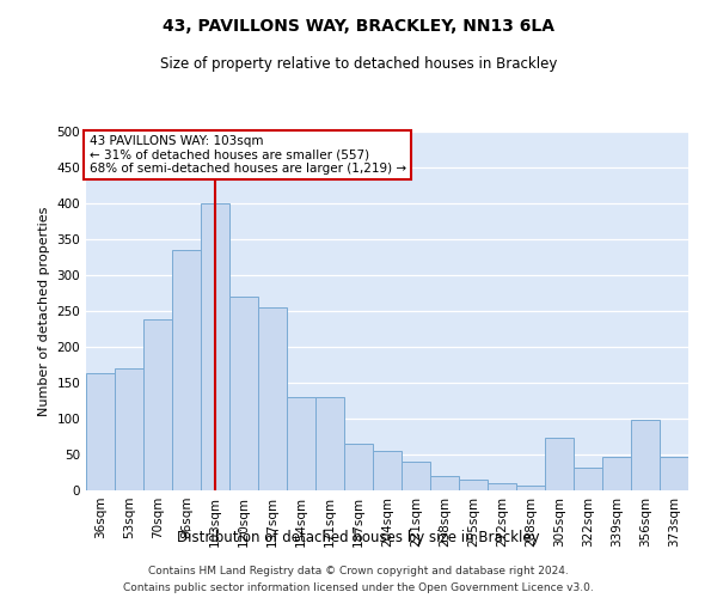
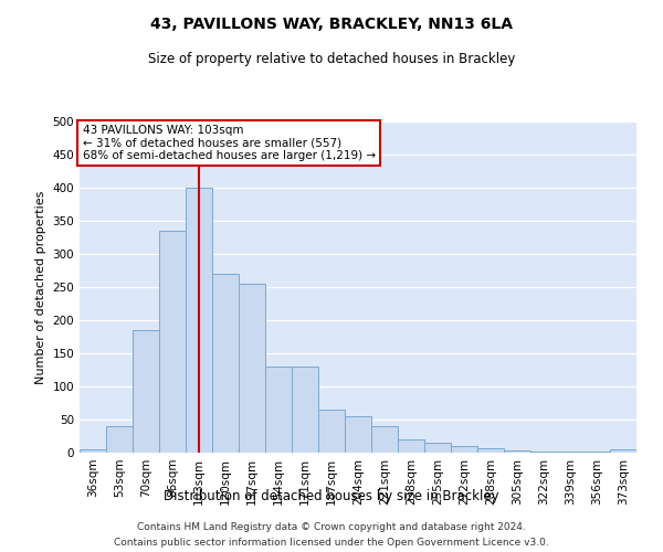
36sqm: 164 -> 5
53sqm: 170 -> 40
70sqm: 238 -> 185
305sqm: 74 -> 3
322sqm: 32 -> 2
339sqm: 46 -> 2
356sqm: 98 -> 1
373sqm: 46 -> 5
